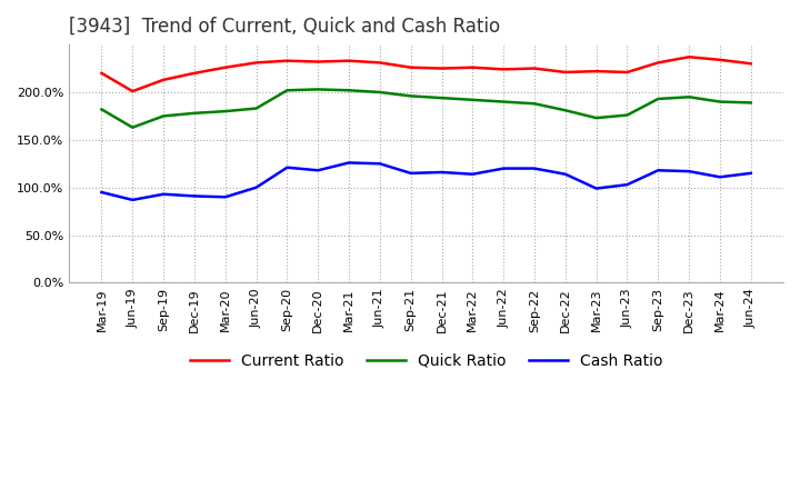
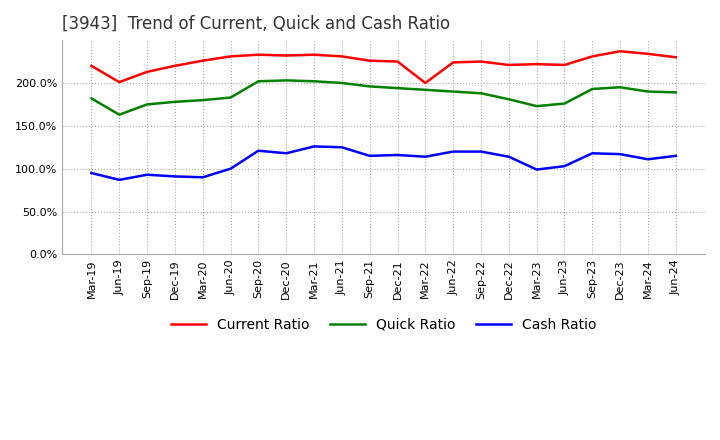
Current Ratio/Mar-22: 226% -> 200%
